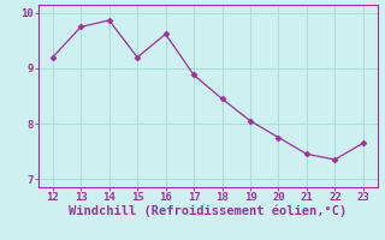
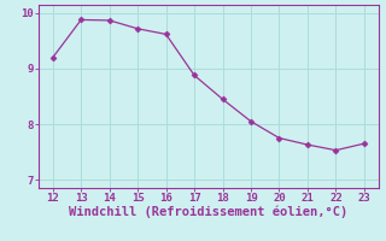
13: 9.75 -> 9.88
15: 9.20 -> 9.72
21: 7.45 -> 7.63
22: 7.35 -> 7.53
